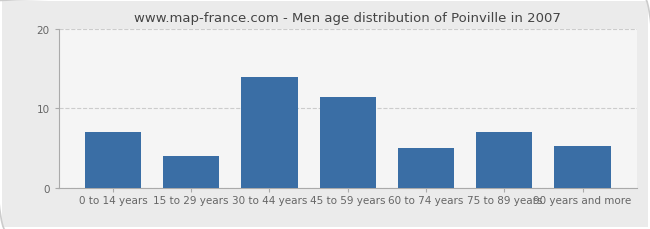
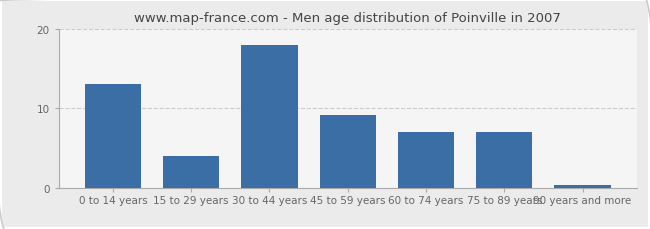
0 to 14 years: 7.0 -> 13.0
30 to 44 years: 14.0 -> 18.0
45 to 59 years: 11.4 -> 9.2
60 to 74 years: 5.0 -> 7.0
90 years and more: 5.2 -> 0.3
